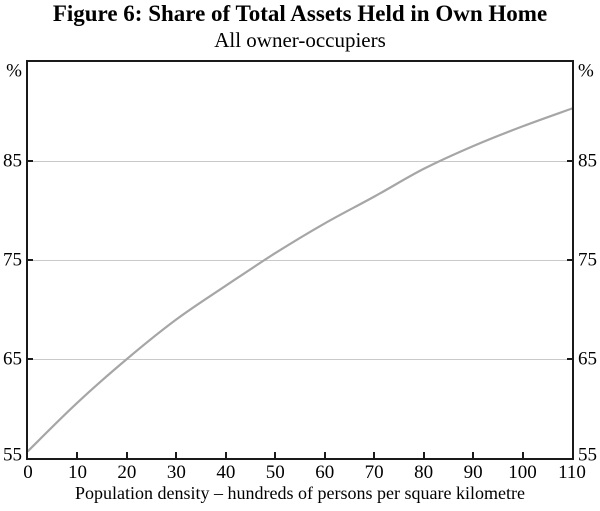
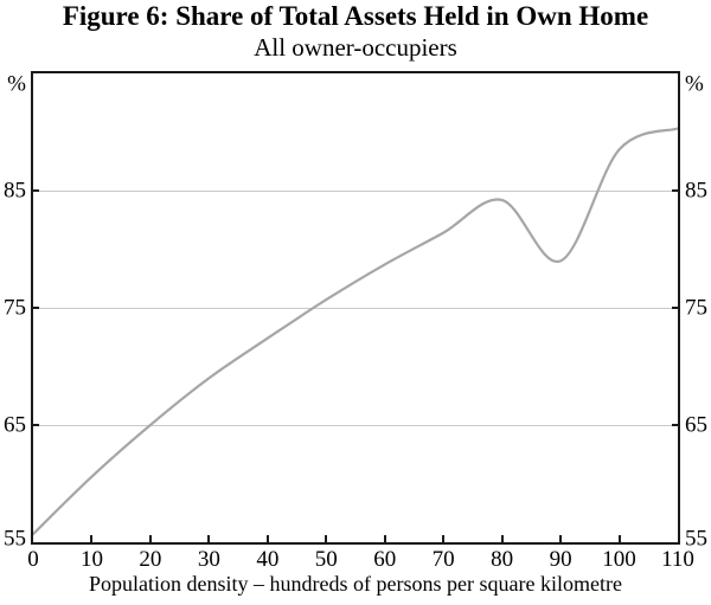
90: 86 -> 79
